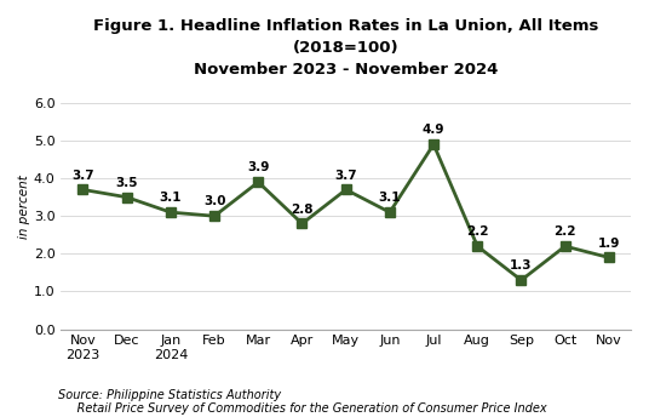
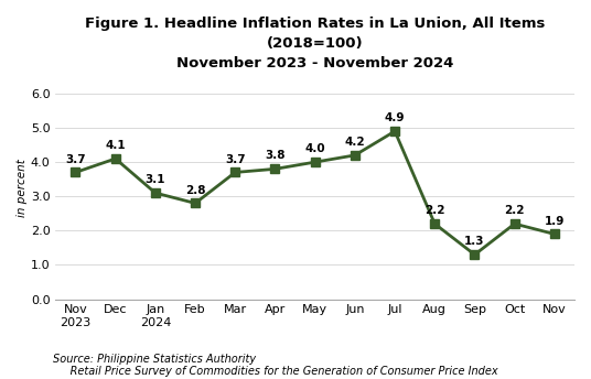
Dec: 3.5 -> 4.1
Feb: 3.0 -> 2.8
Mar: 3.9 -> 3.7
Apr: 2.8 -> 3.8
May: 3.7 -> 4.0
Jun: 3.1 -> 4.2
